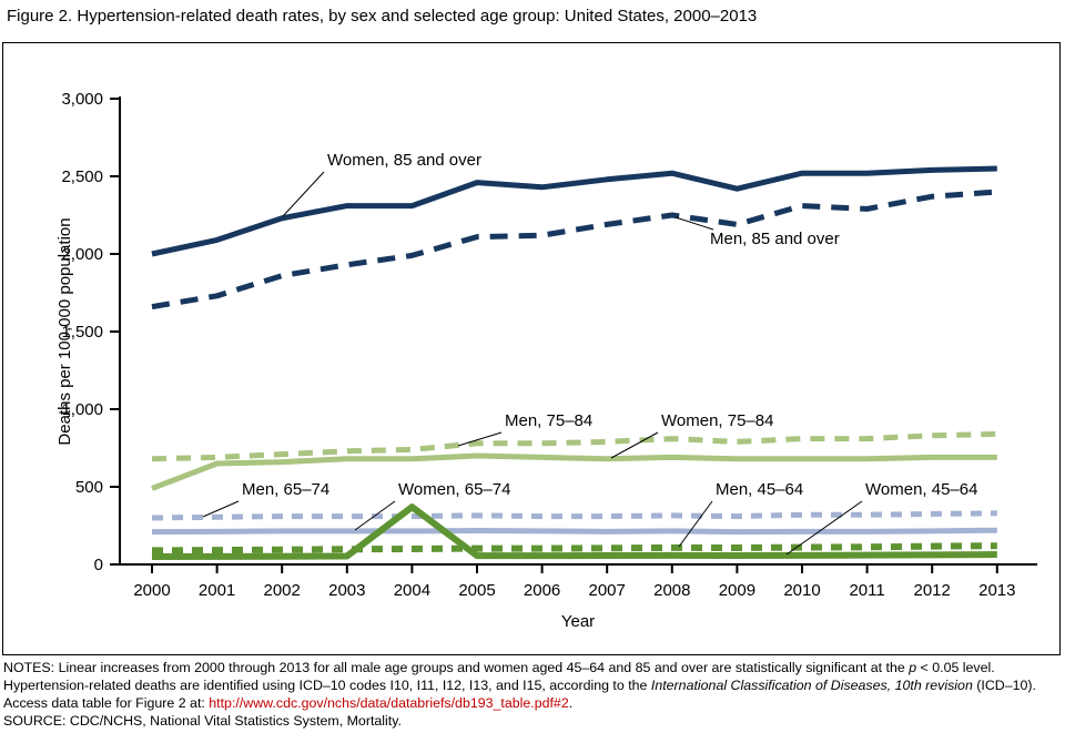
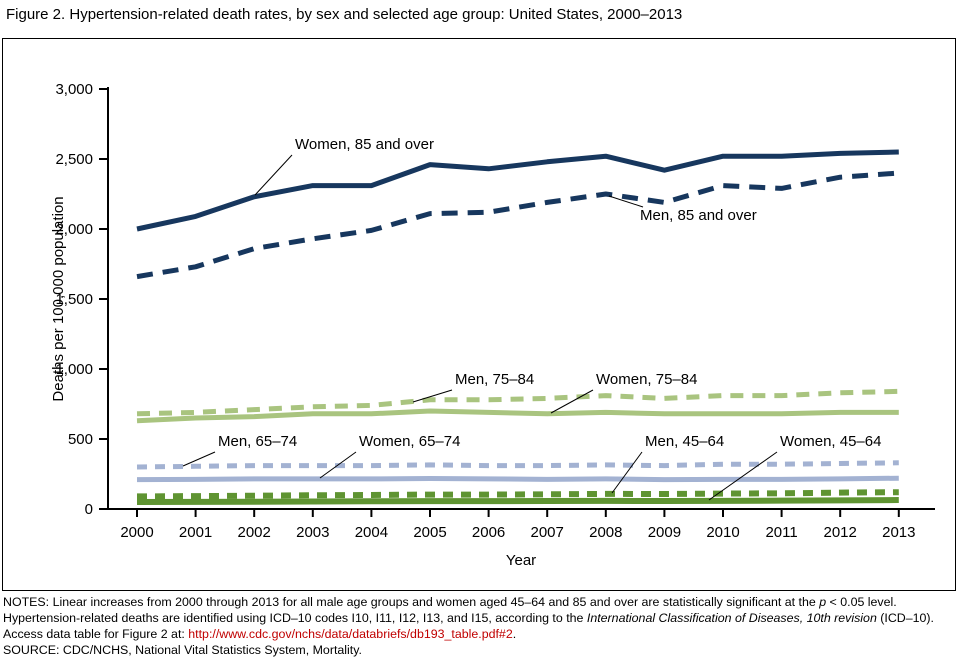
Women, 75–84/2000: 490 -> 630
Women, 45–64/2004: 370 -> 60
